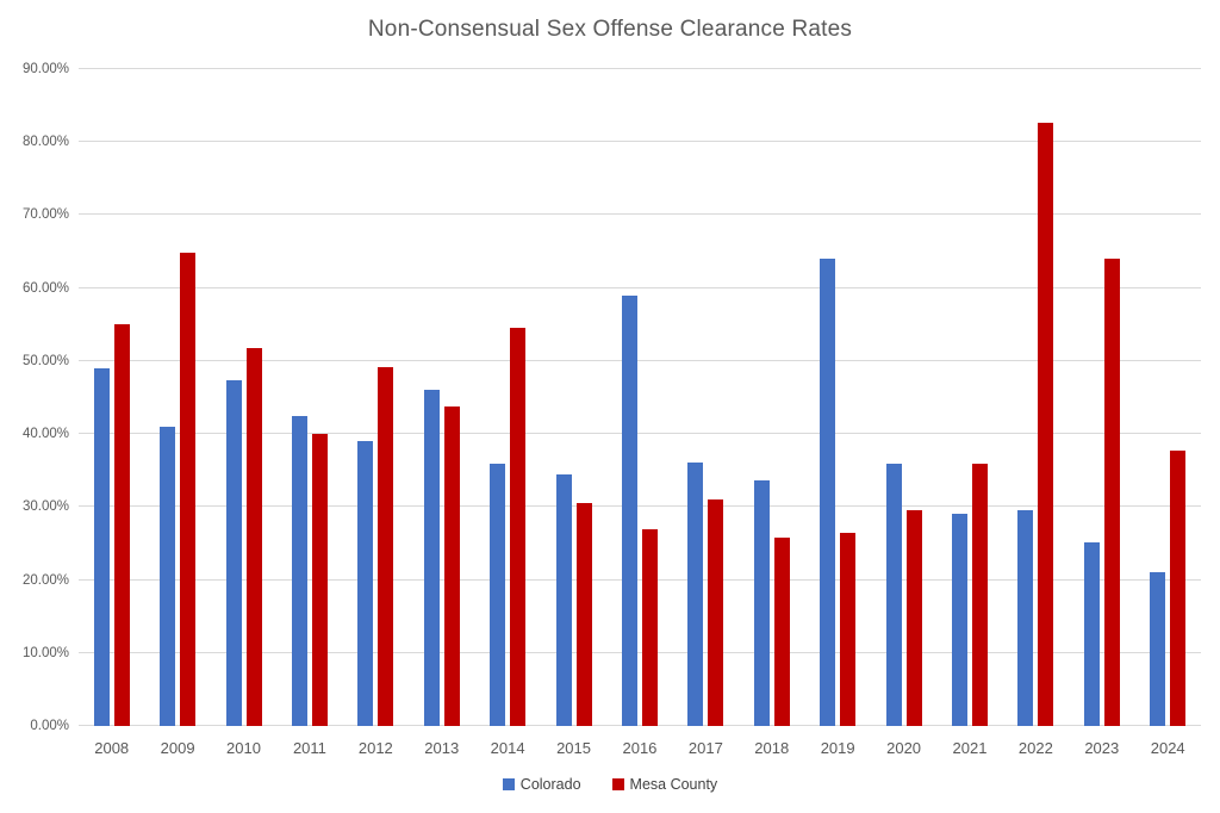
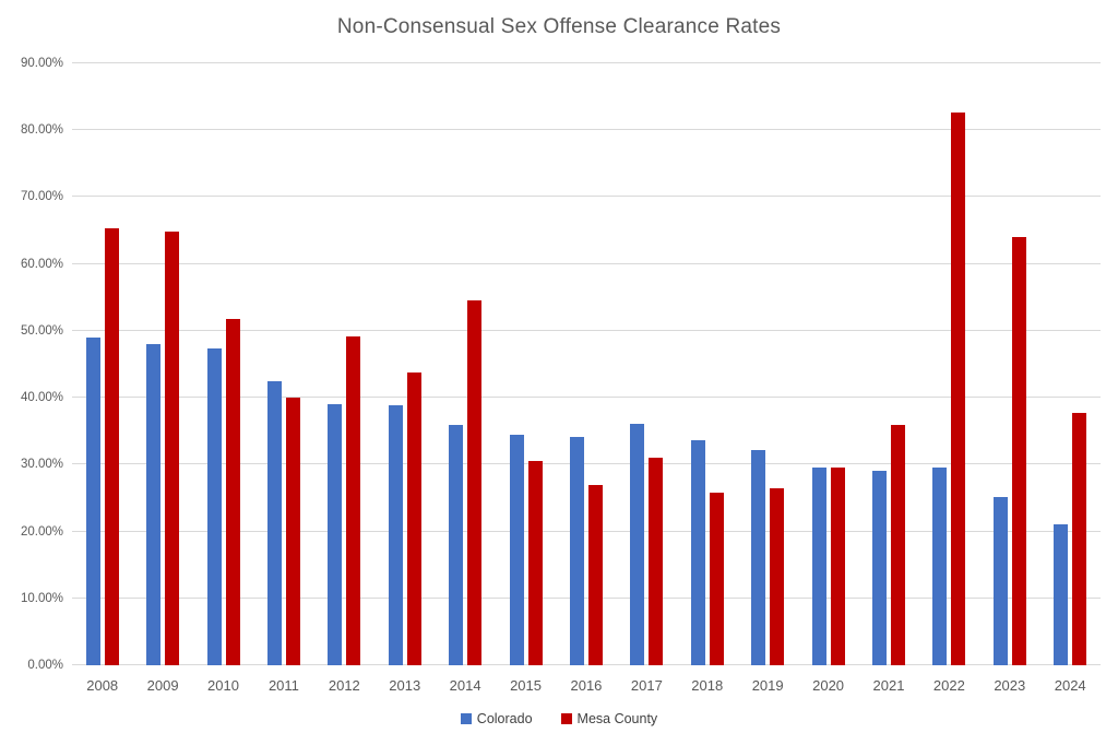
Mesa County/2008: 55% -> 65%
Colorado/2009: 41% -> 48%
Colorado/2013: 46% -> 39%
Colorado/2016: 59% -> 34%
Colorado/2019: 64% -> 32%
Colorado/2020: 36% -> 30%
